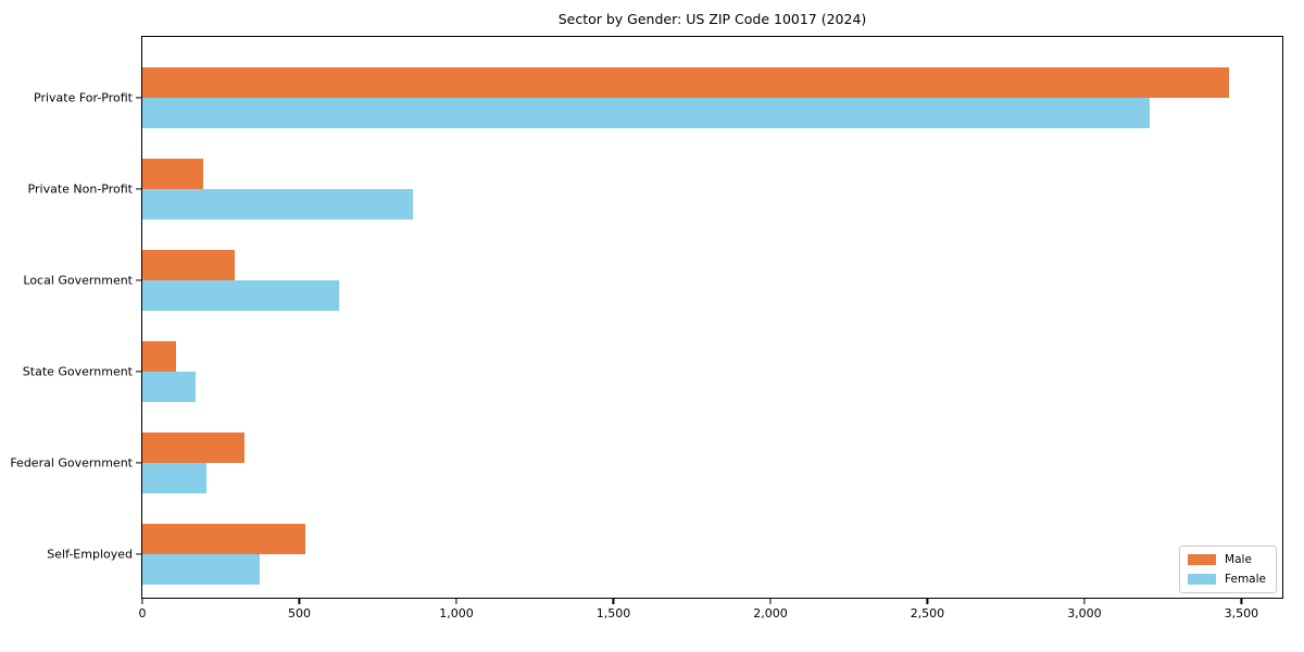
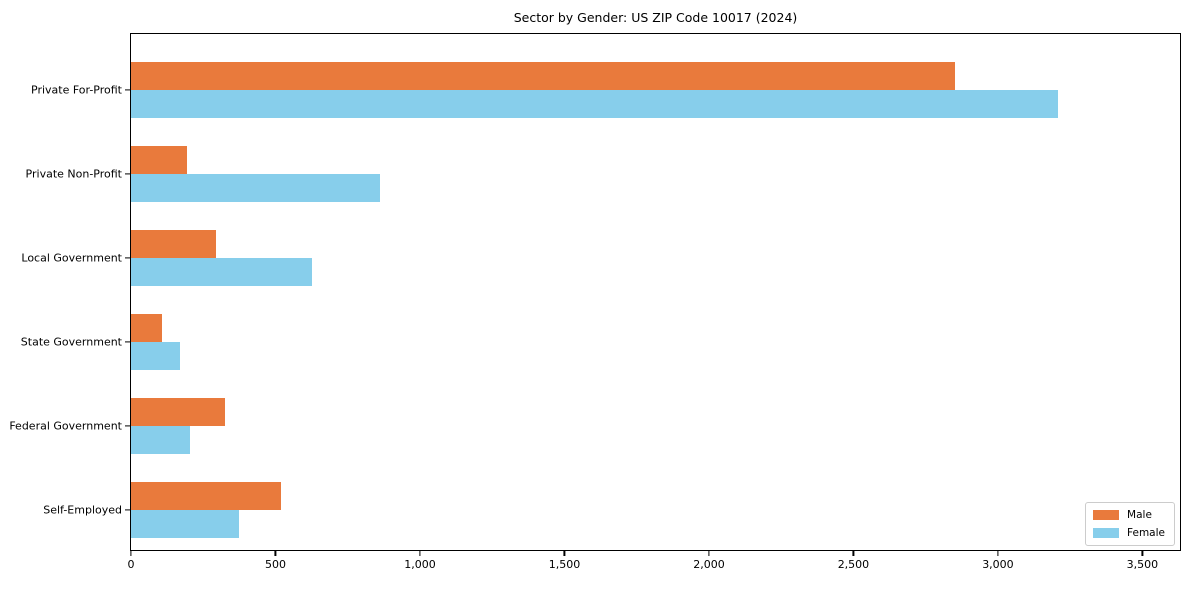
Male/Private For-Profit: 3460 -> 2850
